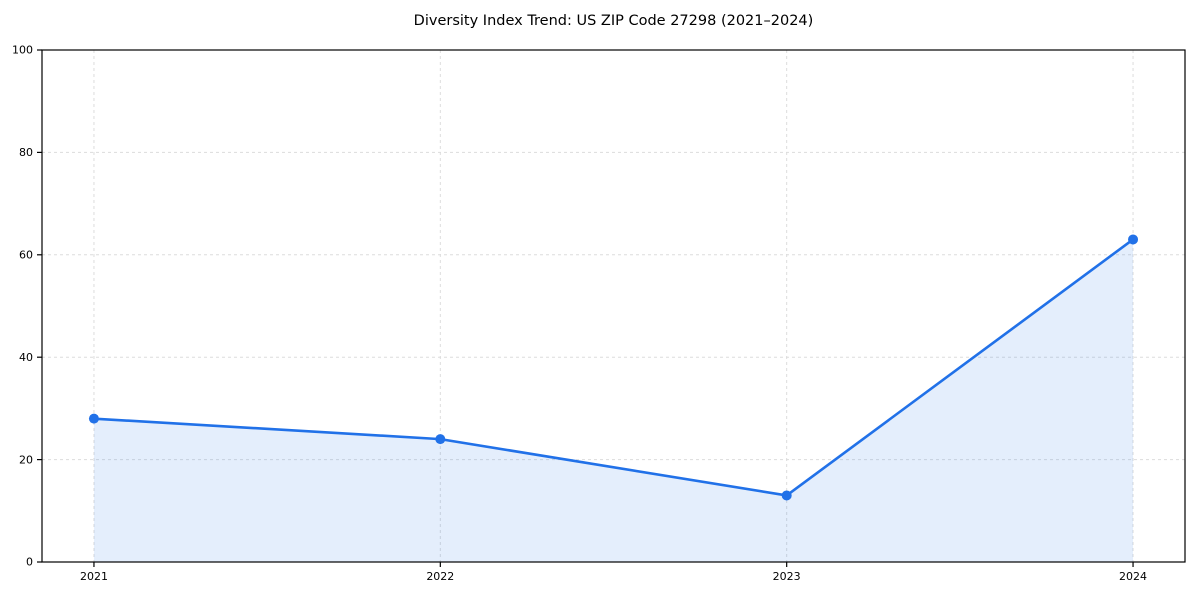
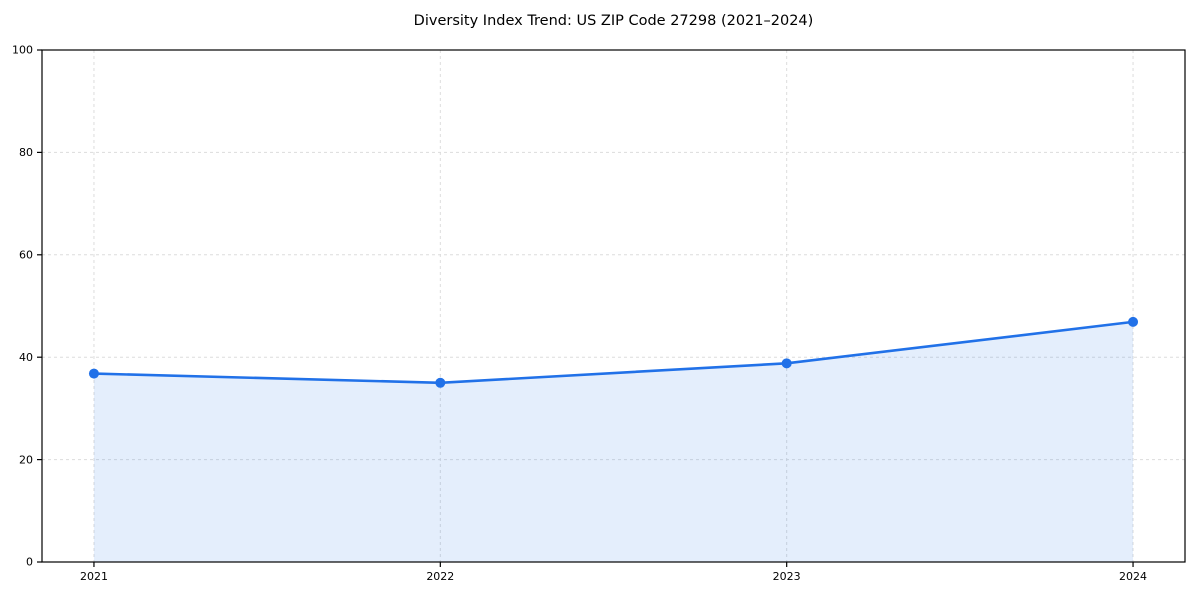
2021: 28 -> 37
2022: 24 -> 35
2023: 13 -> 39
2024: 63 -> 47
